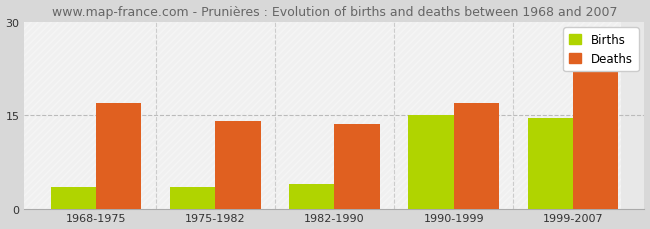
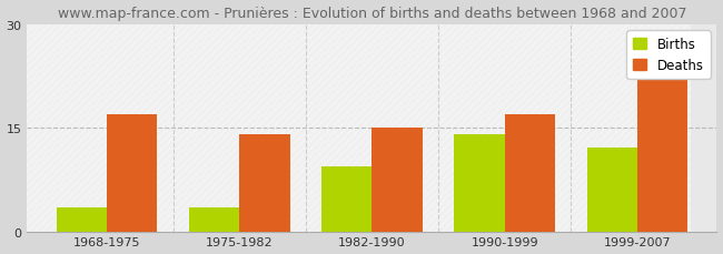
Births/1982-1990: 4.0 -> 9.4
Deaths/1982-1990: 13.5 -> 15.0
Births/1990-1999: 15.0 -> 14.0
Births/1999-2007: 14.5 -> 12.2
